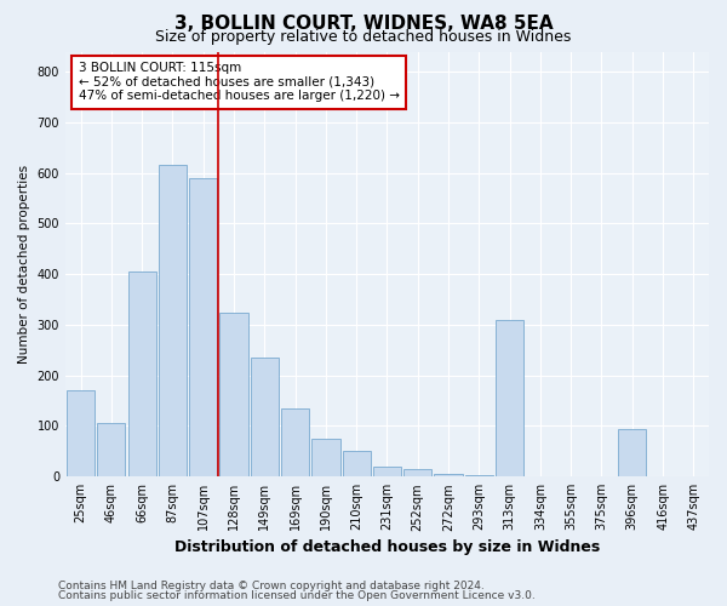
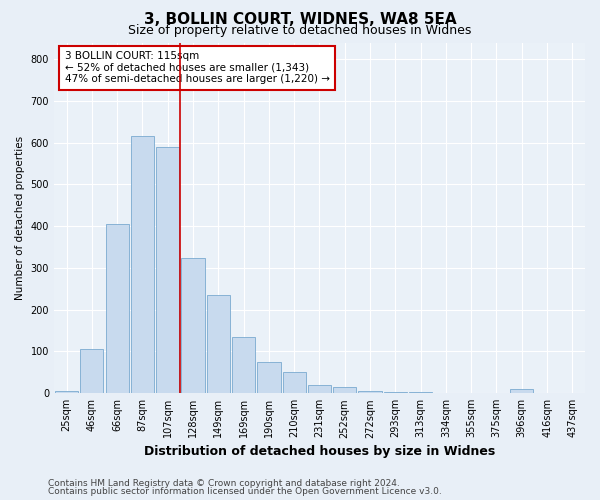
25sqm: 170 -> 5
313sqm: 310 -> 2
396sqm: 95 -> 10
